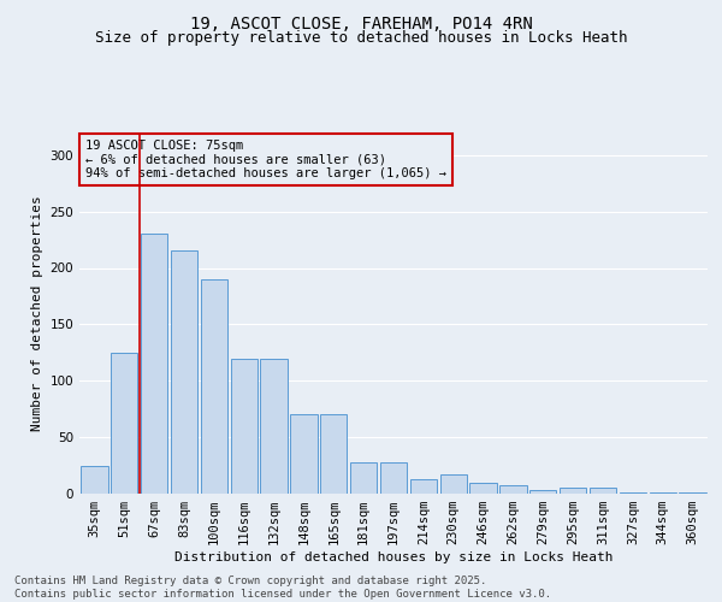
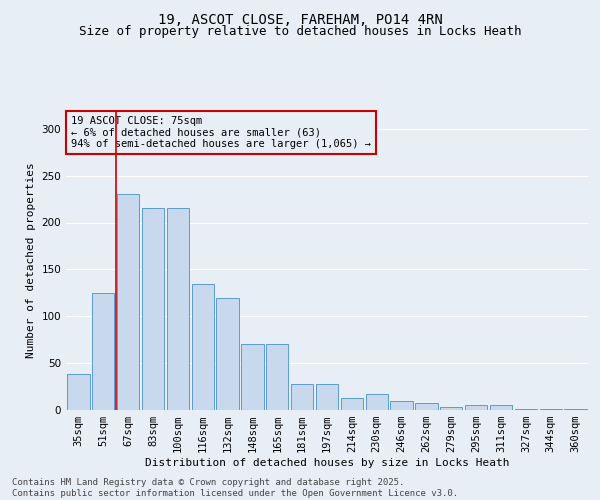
35sqm: 25 -> 38
100sqm: 190 -> 216
116sqm: 120 -> 134
